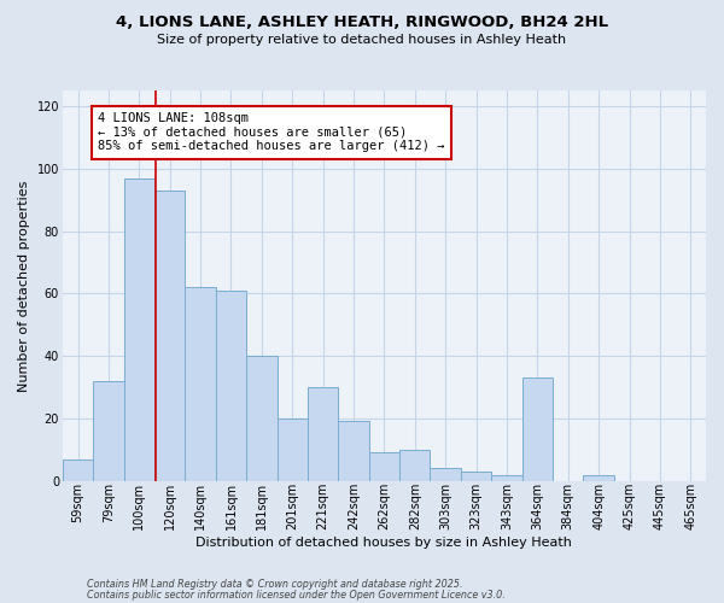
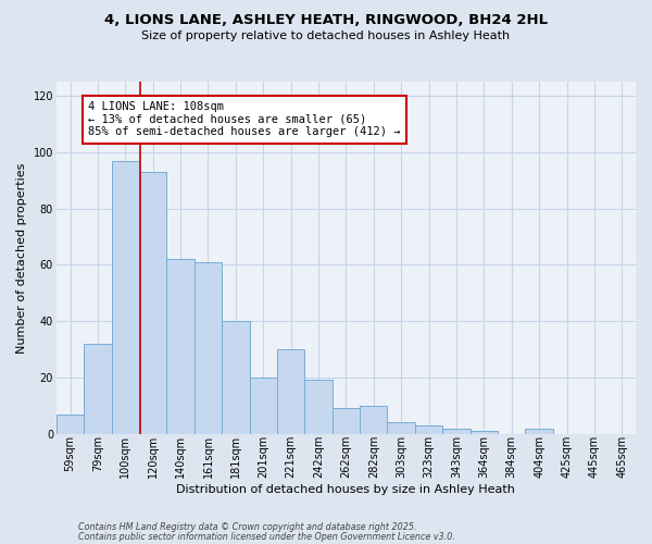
364sqm: 33 -> 1
